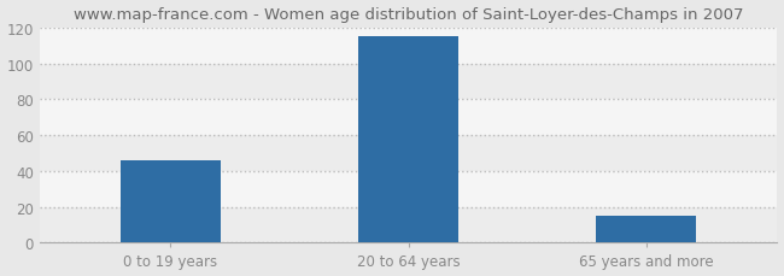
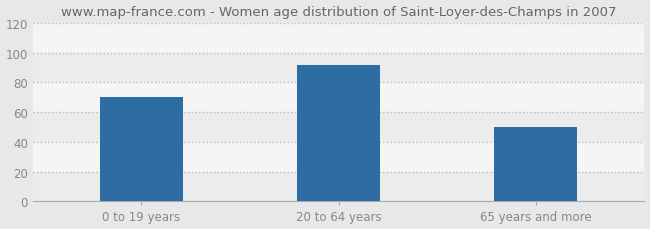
0 to 19 years: 46 -> 70
20 to 64 years: 115 -> 92
65 years and more: 15 -> 50
